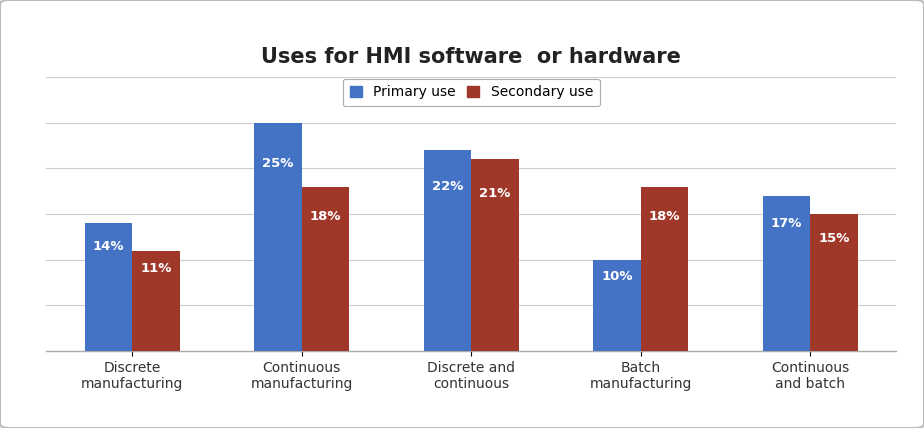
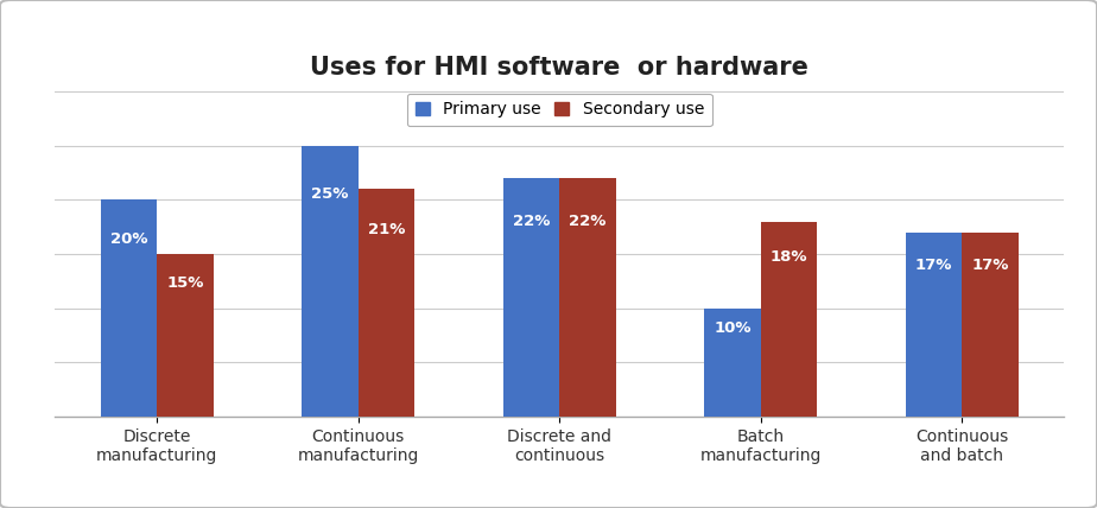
Primary use/Discrete manufacturing: 14% -> 20%
Secondary use/Discrete manufacturing: 11% -> 15%
Secondary use/Continuous manufacturing: 18% -> 21%
Secondary use/Discrete and continuous: 21% -> 22%
Secondary use/Continuous and batch: 15% -> 17%
